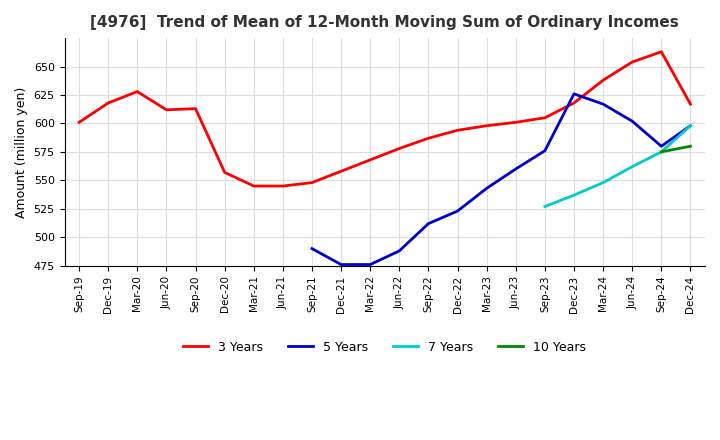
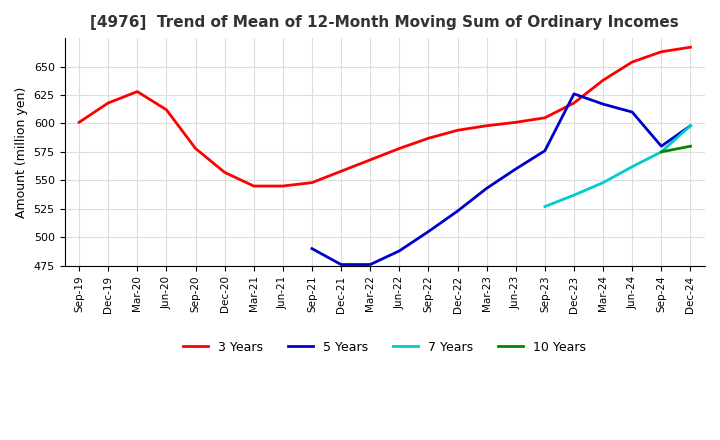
3 Years/Sep-20: 613 -> 578
5 Years/Sep-22: 512 -> 505
5 Years/Jun-24: 602 -> 610
3 Years/Dec-24: 617 -> 667
